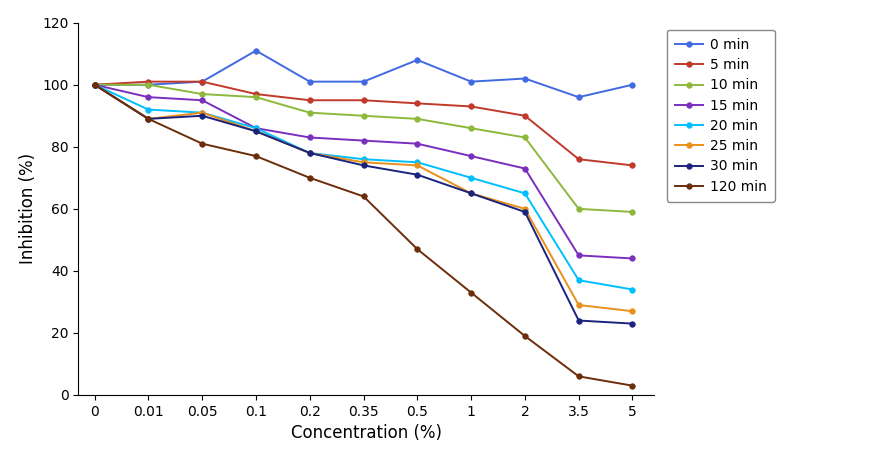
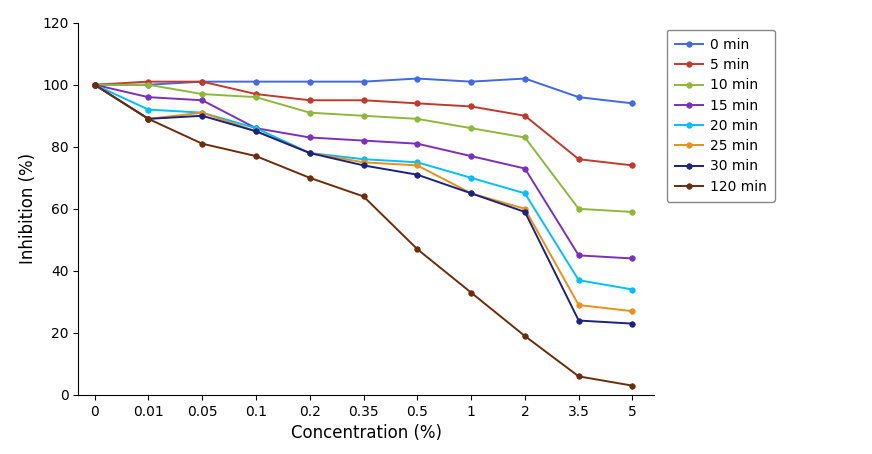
0 min/0.1: 111 -> 101
0 min/0.5: 108 -> 102
0 min/5: 100 -> 94
